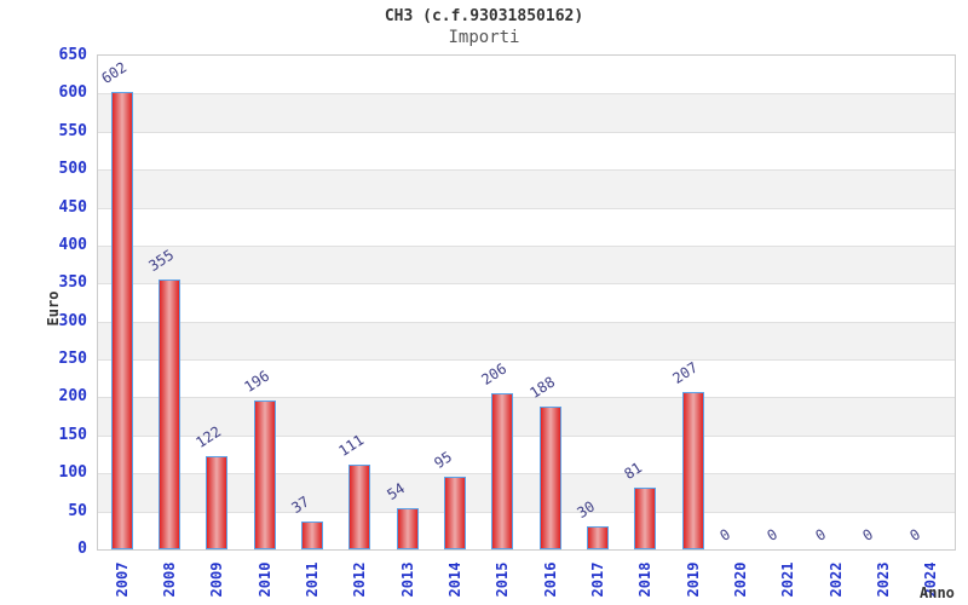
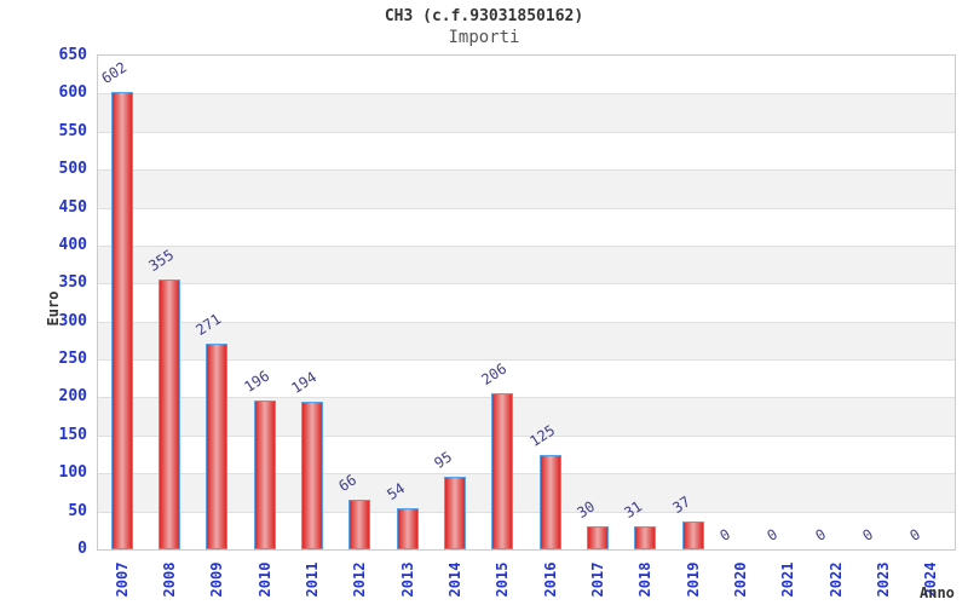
2009: 122 -> 271
2011: 37 -> 194
2012: 111 -> 66
2016: 188 -> 125
2018: 81 -> 31
2019: 207 -> 37
